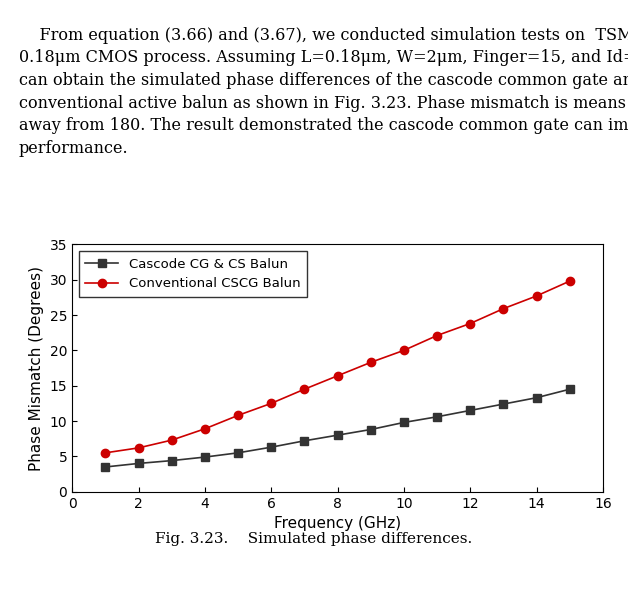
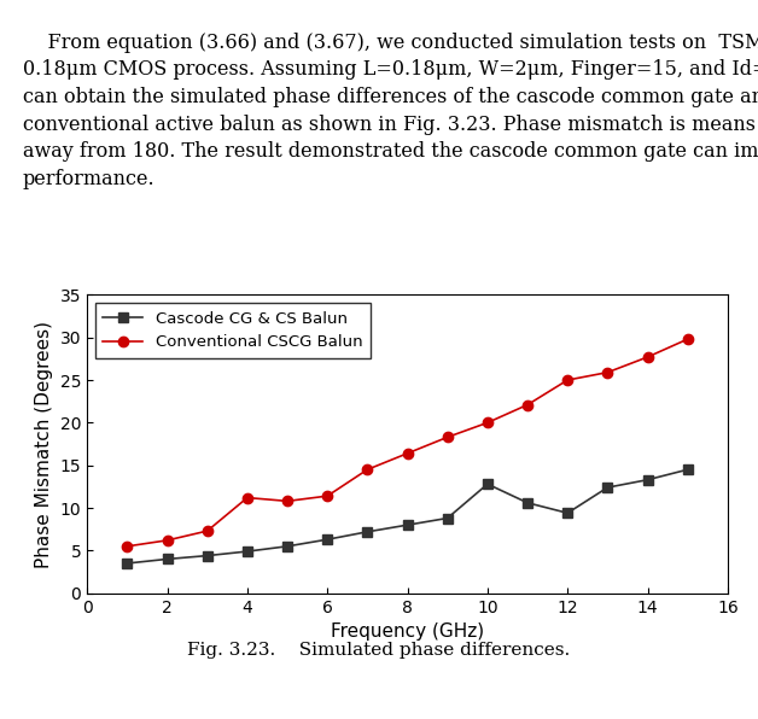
Conventional CSCG Balun/4: 8.9 -> 11.2
Conventional CSCG Balun/6: 12.5 -> 11.4
Cascode CG & CS Balun/10: 9.8 -> 12.8
Cascode CG & CS Balun/12: 11.5 -> 9.4
Conventional CSCG Balun/12: 23.8 -> 25.0
